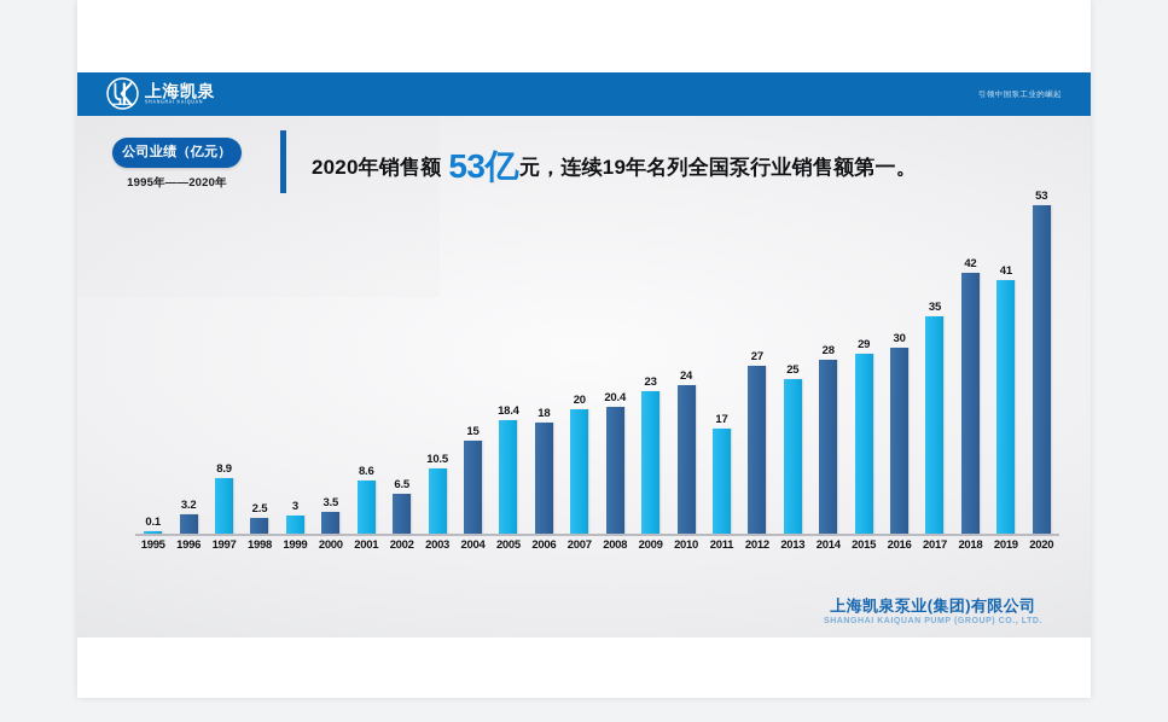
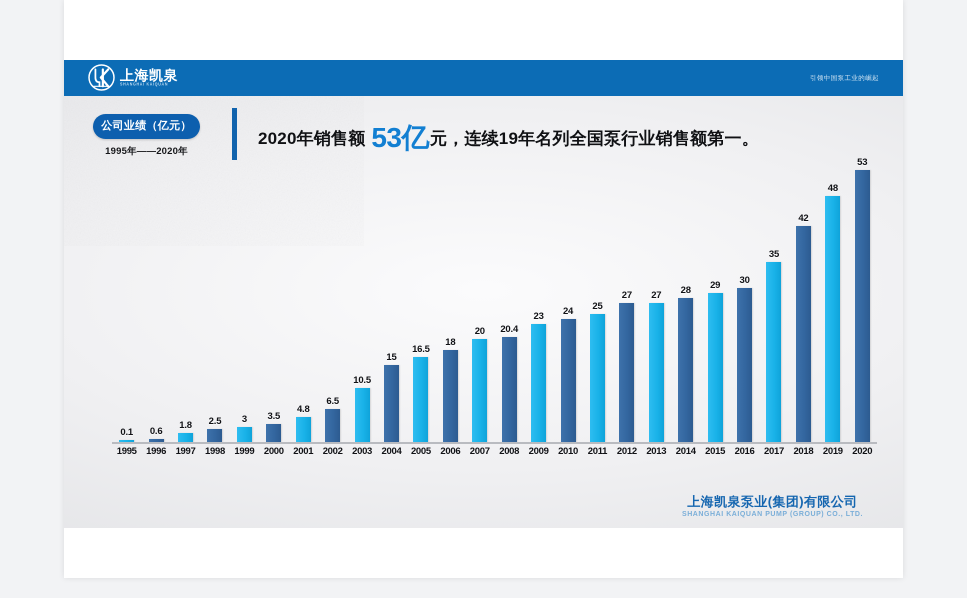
1996: 3.2 -> 0.6
1997: 8.9 -> 1.8
2001: 8.6 -> 4.8
2005: 18.4 -> 16.5
2011: 17 -> 25
2013: 25 -> 27
2019: 41 -> 48
